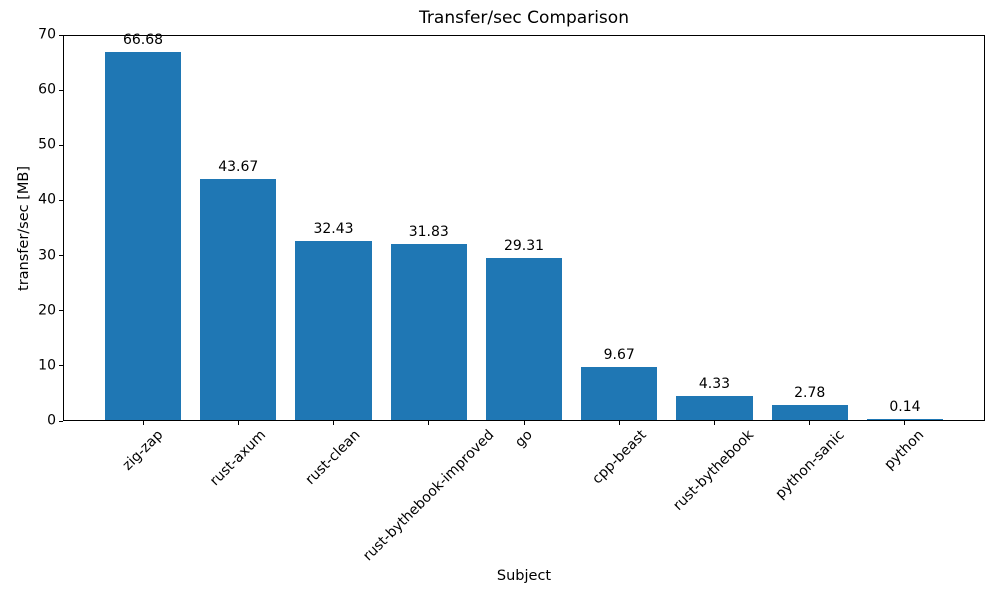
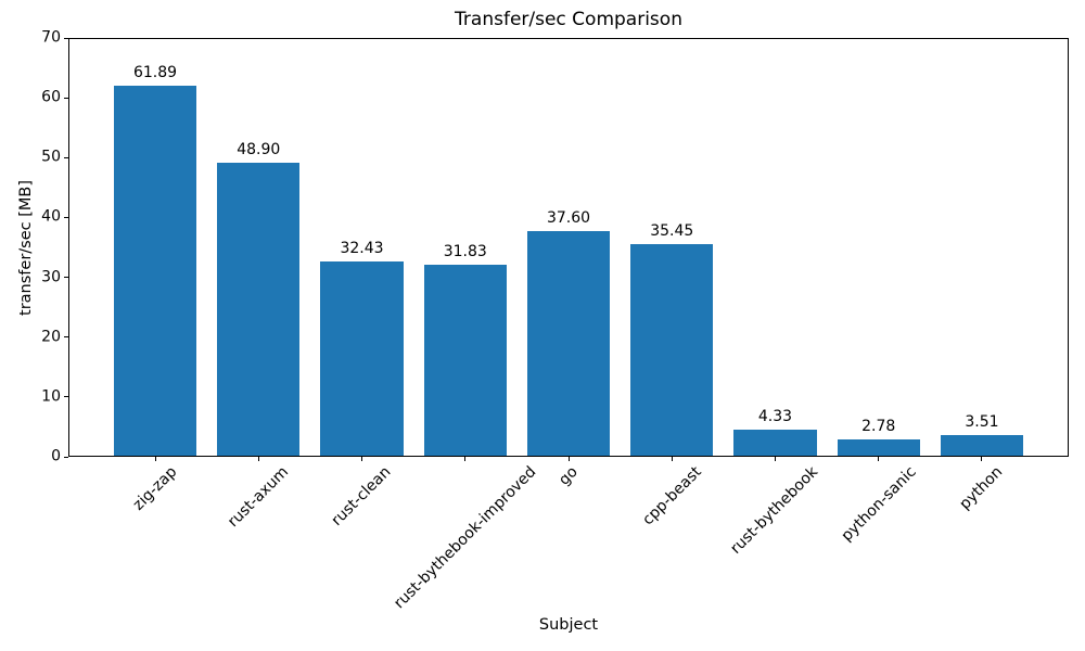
zig-zap: 66.68 -> 61.89
rust-axum: 43.67 -> 48.90
go: 29.31 -> 37.60
cpp-beast: 9.67 -> 35.45
python: 0.14 -> 3.51
